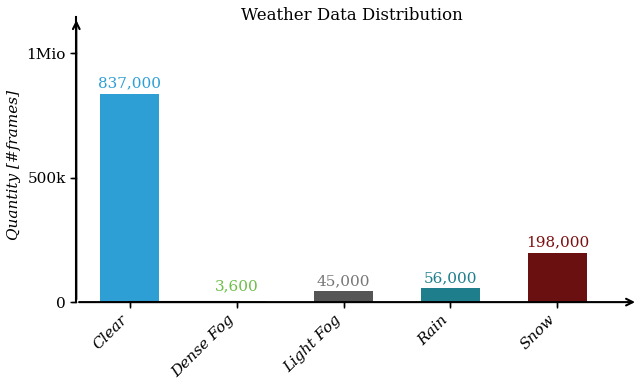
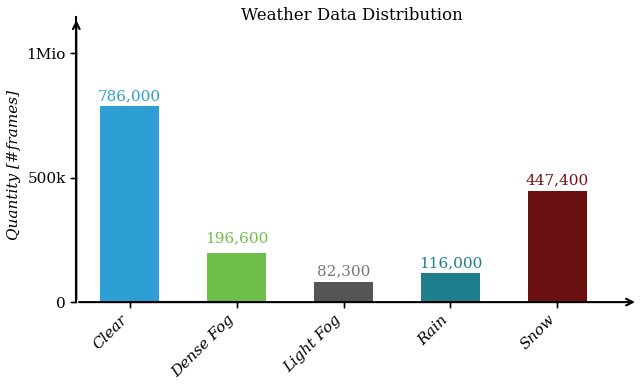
Clear: 837,000 -> 786,000
Dense Fog: 3,600 -> 196,600
Light Fog: 45,000 -> 82,300
Rain: 56,000 -> 116,000
Snow: 198,000 -> 447,400
